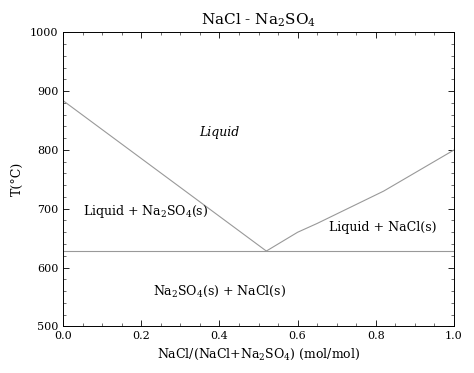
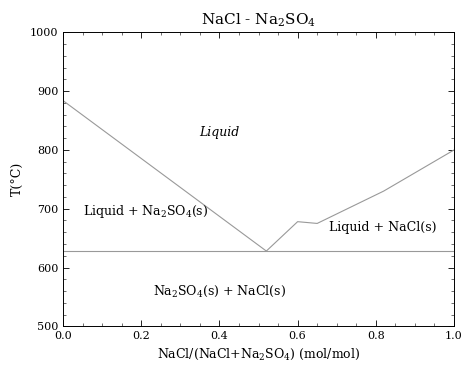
0.6: 660 -> 678
